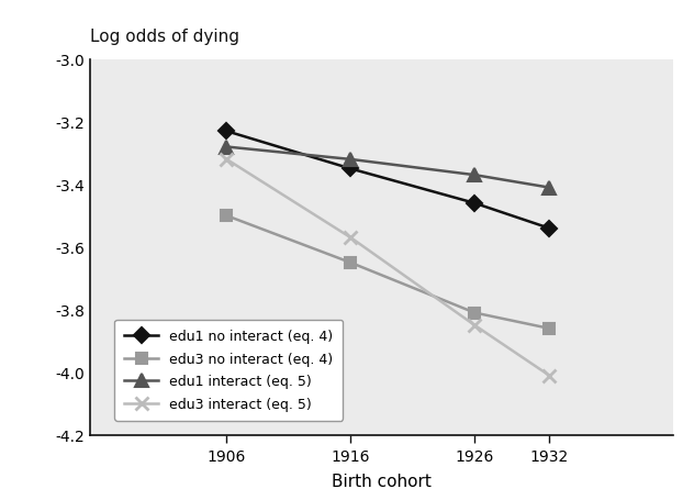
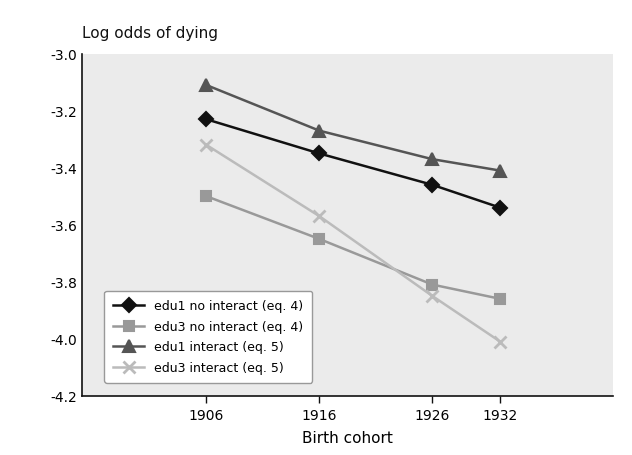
edu1 interact (eq. 5)/1906: -3.28 -> -3.11
edu1 interact (eq. 5)/1916: -3.32 -> -3.27
